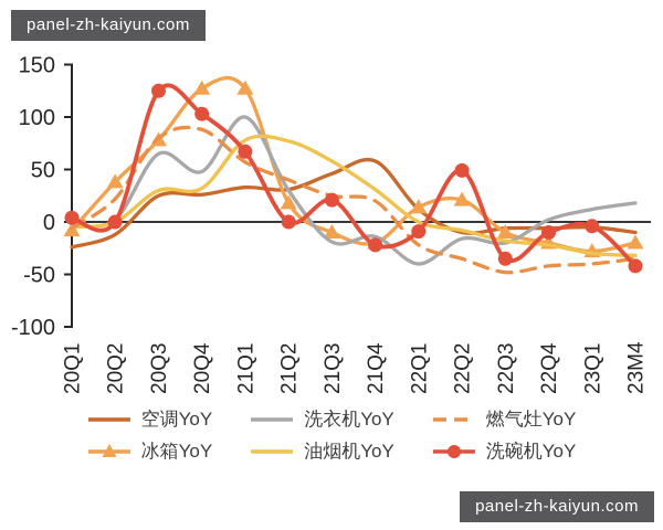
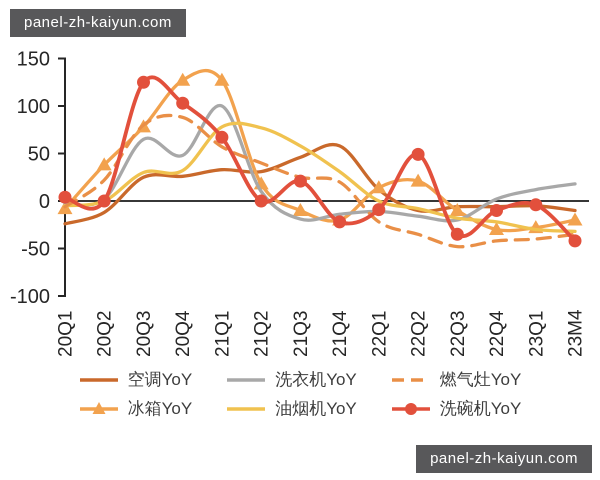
洗衣机YoY/21Q2: 30 -> 10
洗衣机YoY/22Q1: -40 -> -10
冰箱YoY/22Q4: -20 -> -30
